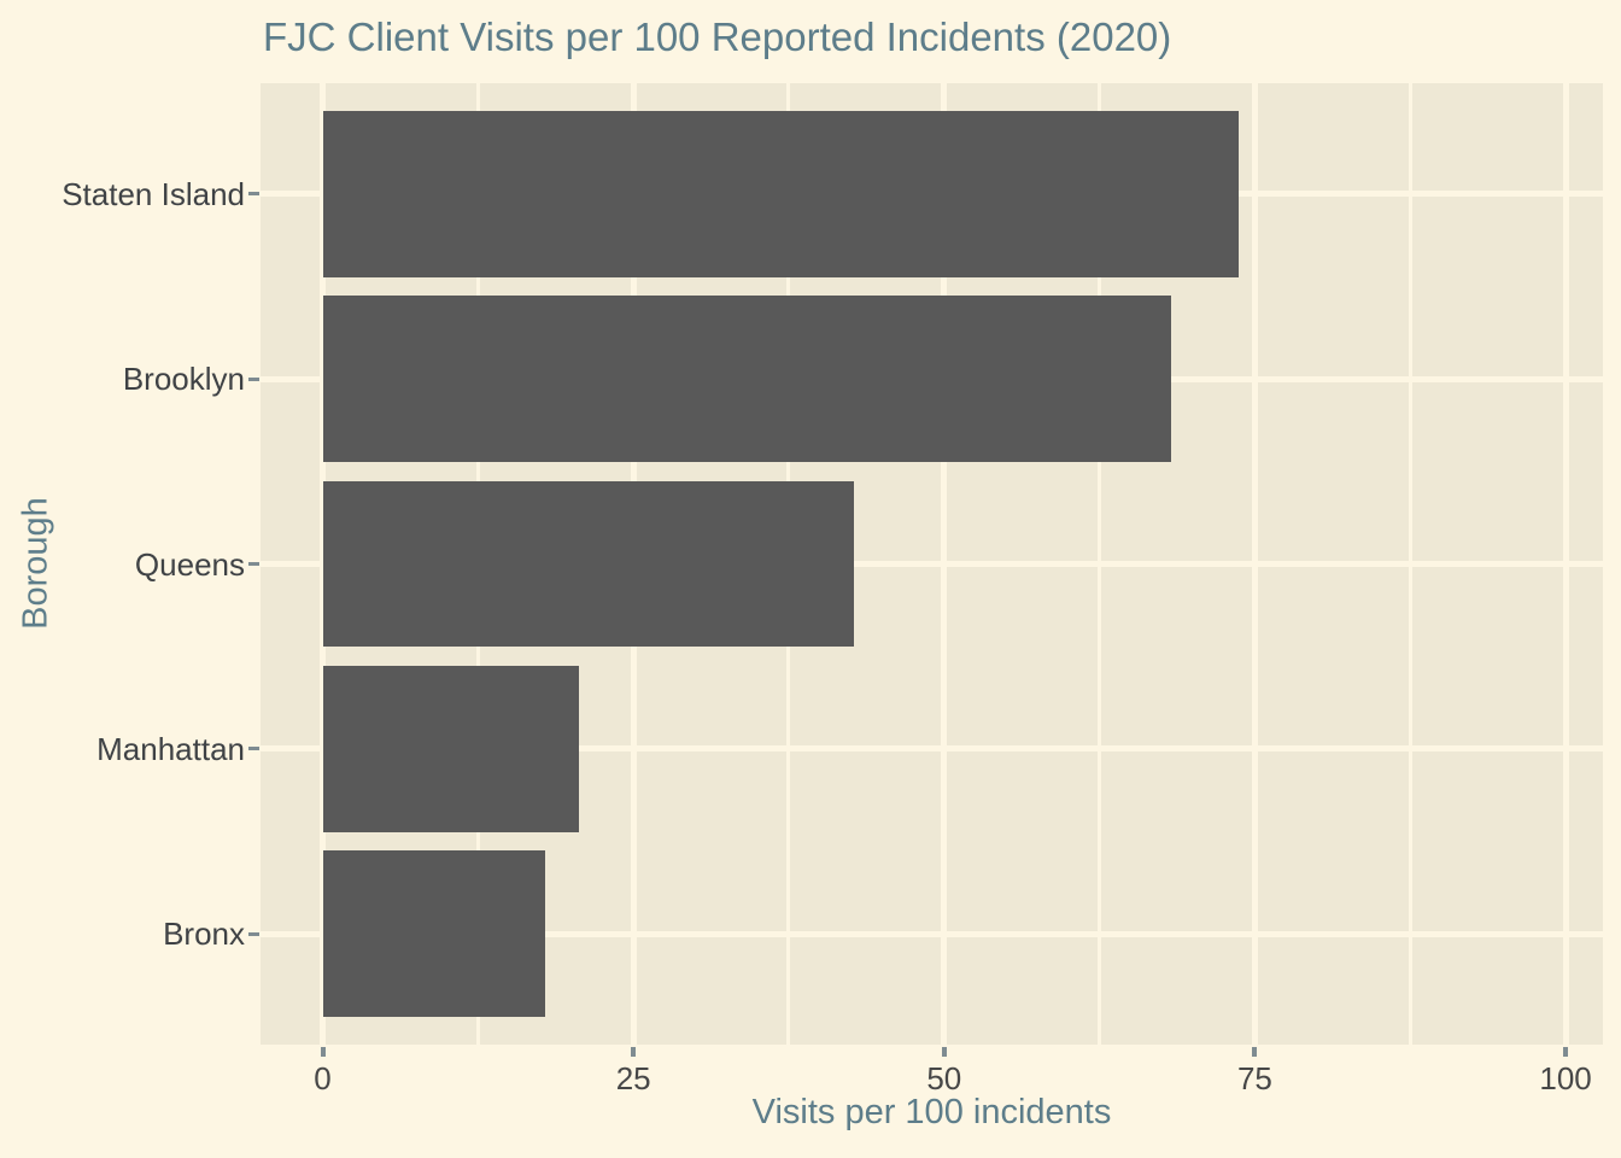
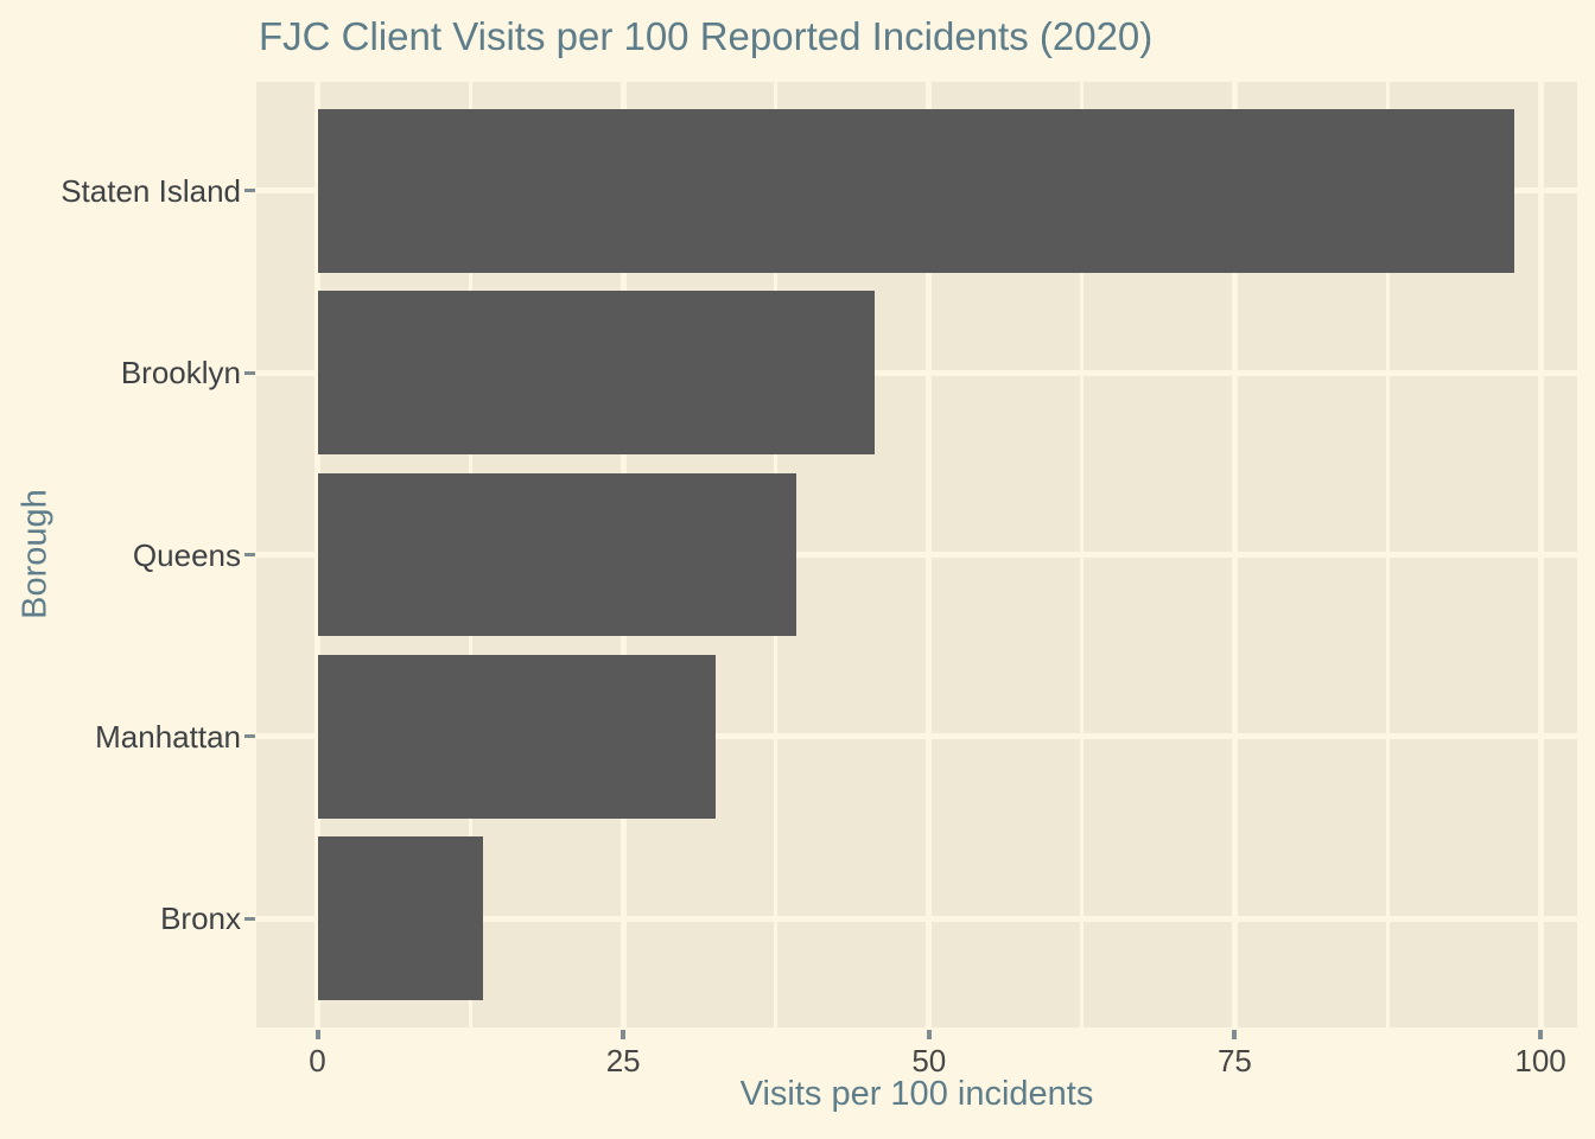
Staten Island: 73.7 -> 97.9
Brooklyn: 68.3 -> 45.6
Queens: 42.7 -> 39.2
Manhattan: 20.6 -> 32.6
Bronx: 17.9 -> 13.5
